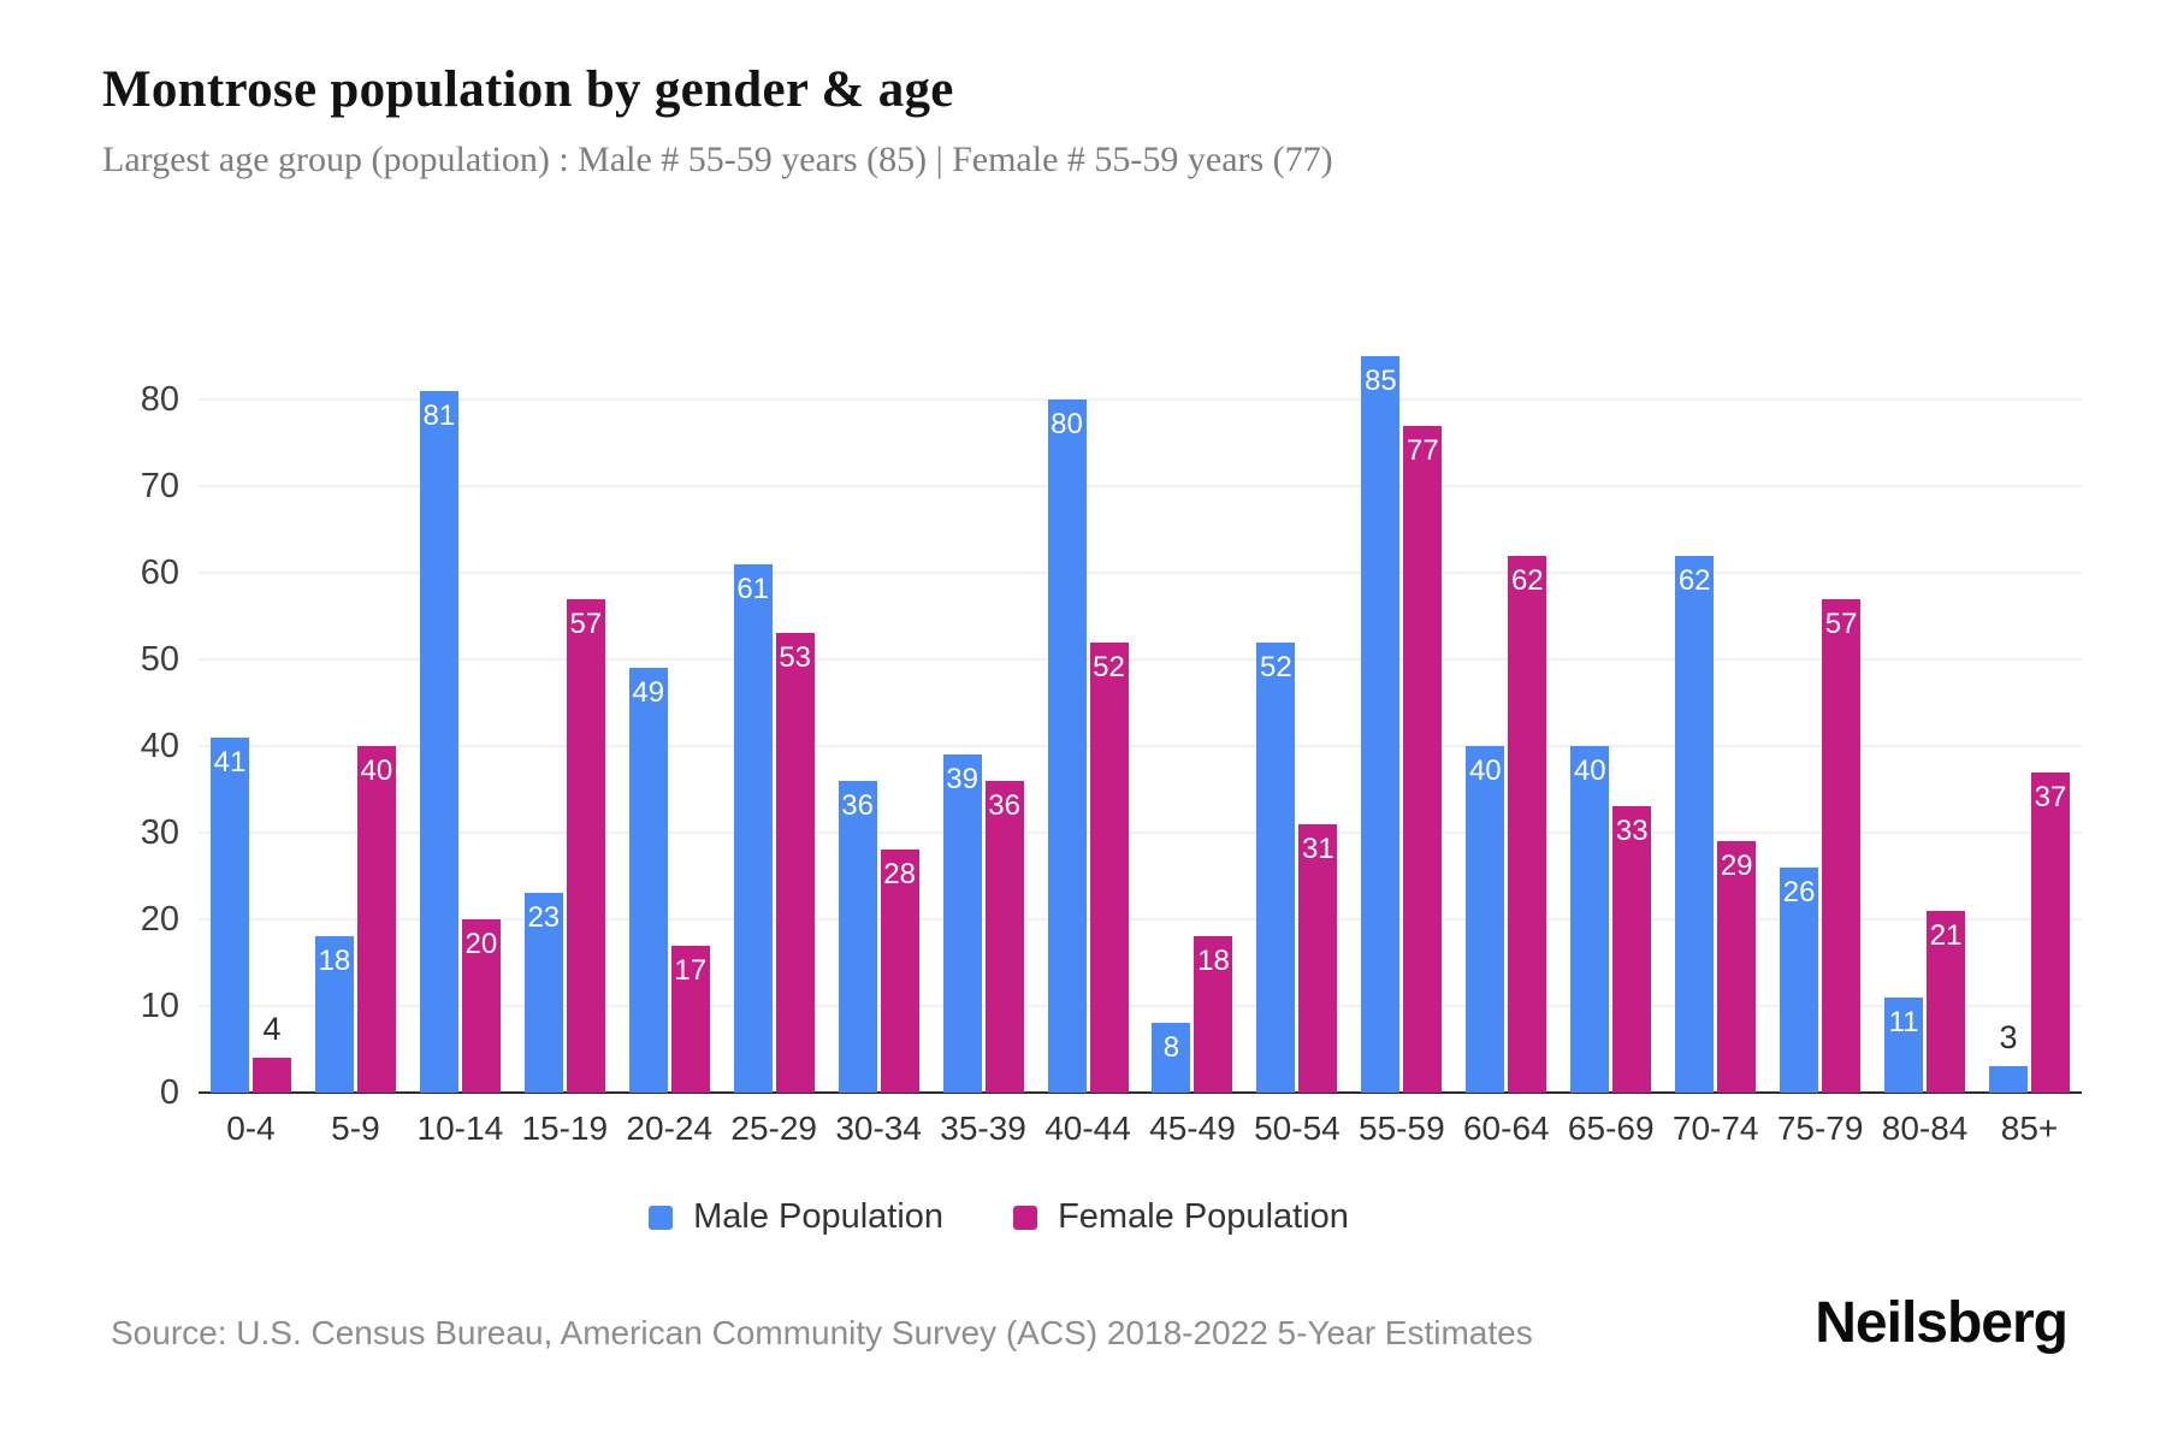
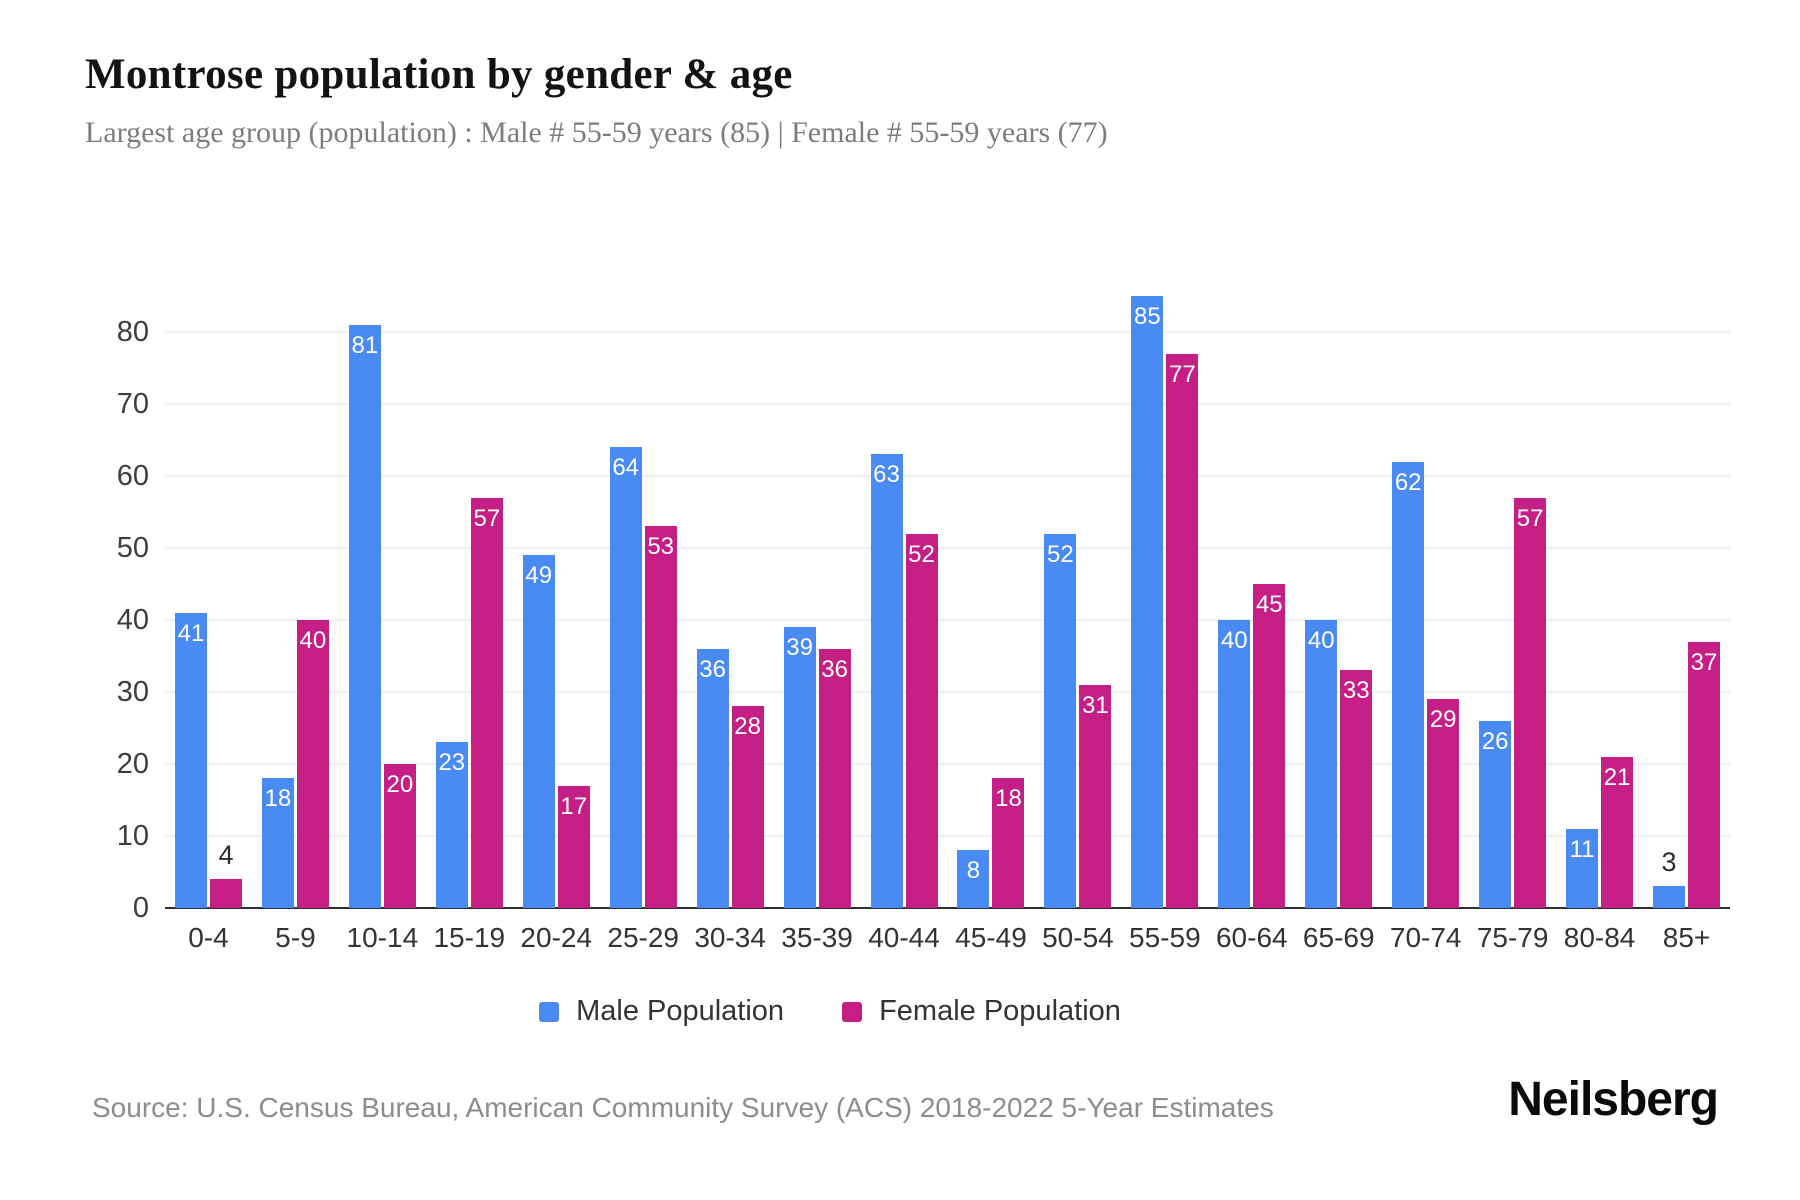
Male Population/25-29: 61 -> 64
Male Population/40-44: 80 -> 63
Female Population/60-64: 62 -> 45
